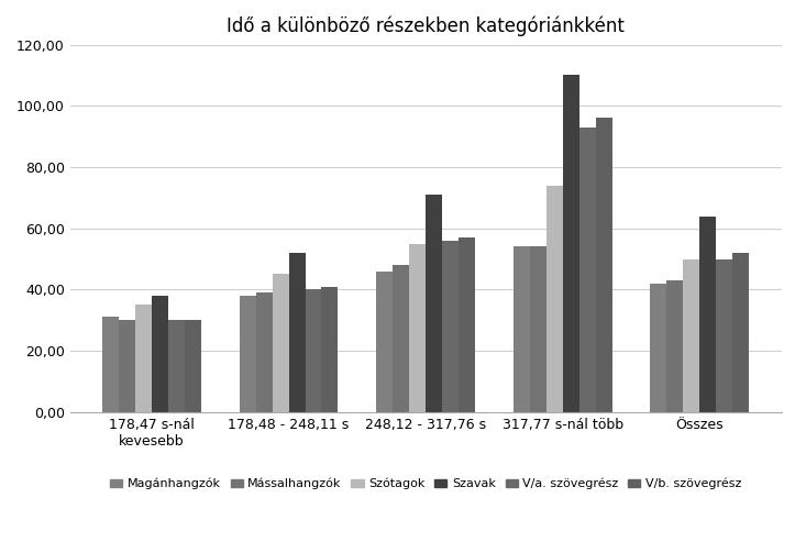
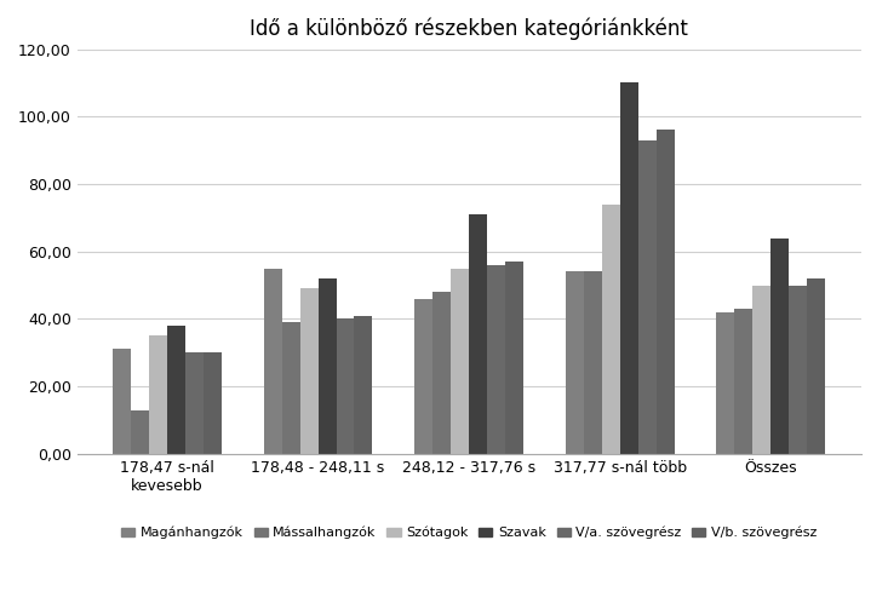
Mássalhangzók/178,47 s-nál kevesebb: 30 -> 13
Magánhangzók/178,48 - 248,11 s: 38 -> 55
Szótagok/178,48 - 248,11 s: 45 -> 49
